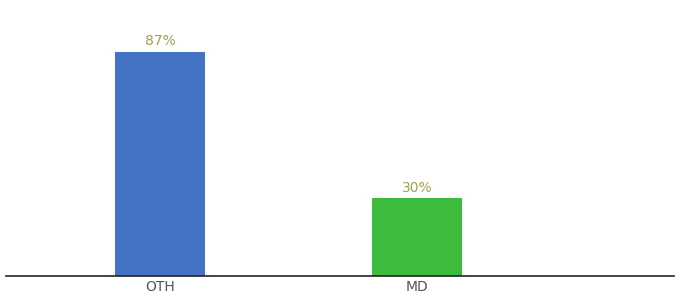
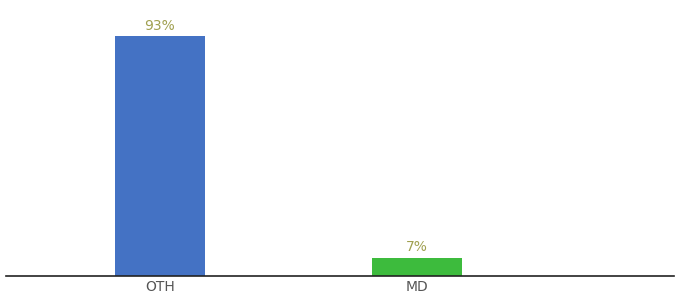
OTH: 87% -> 93%
MD: 30% -> 7%
